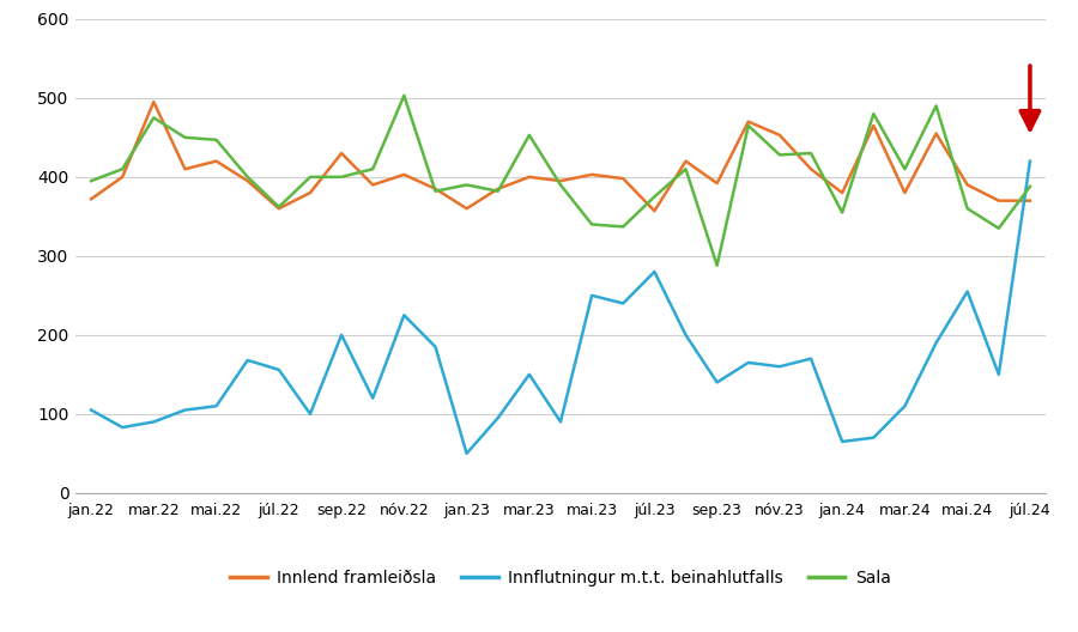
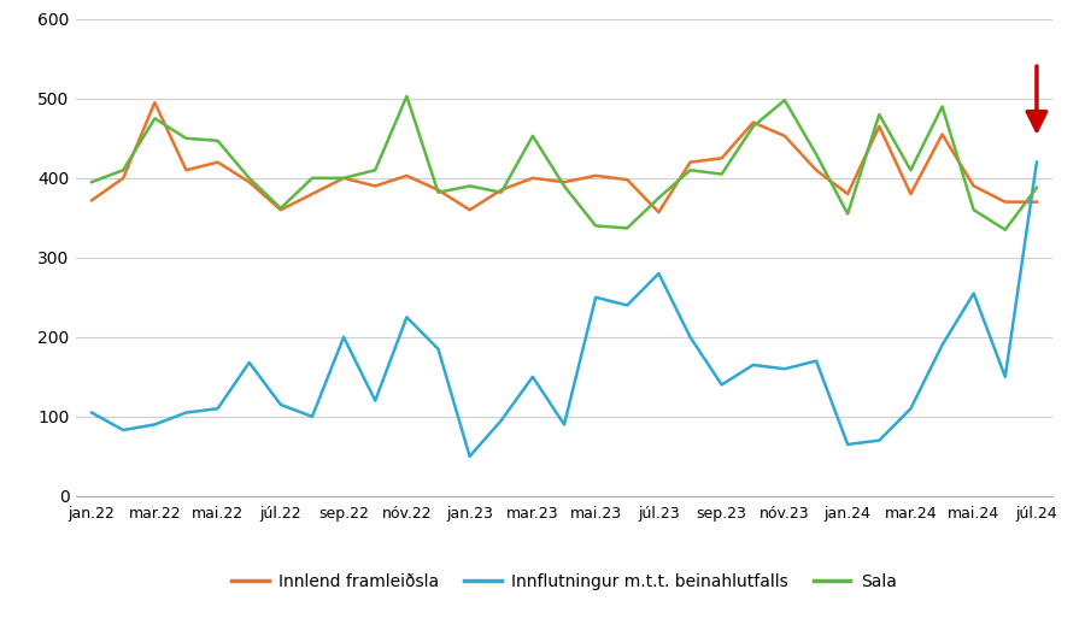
Innflutningur m.t.t. beinahlutfalls/júl.22: 156 -> 115
Innlend framleiðsla/sep.22: 430 -> 400
Innlend framleiðsla/sep.23: 392 -> 425
Sala/sep.23: 288 -> 405
Sala/nóv.23: 428 -> 498
